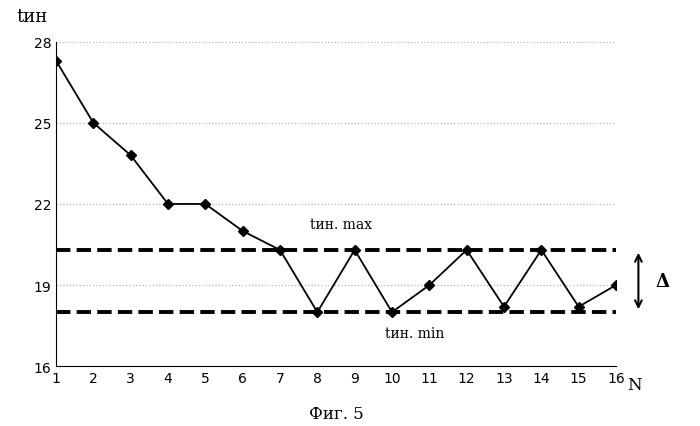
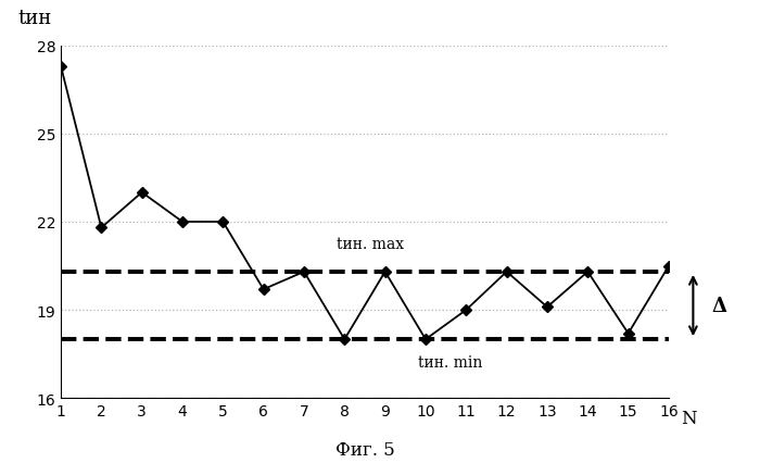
2: 25.0 -> 21.8
3: 23.8 -> 23.0
6: 21.0 -> 19.7
13: 18.2 -> 19.1
16: 19.0 -> 20.5
